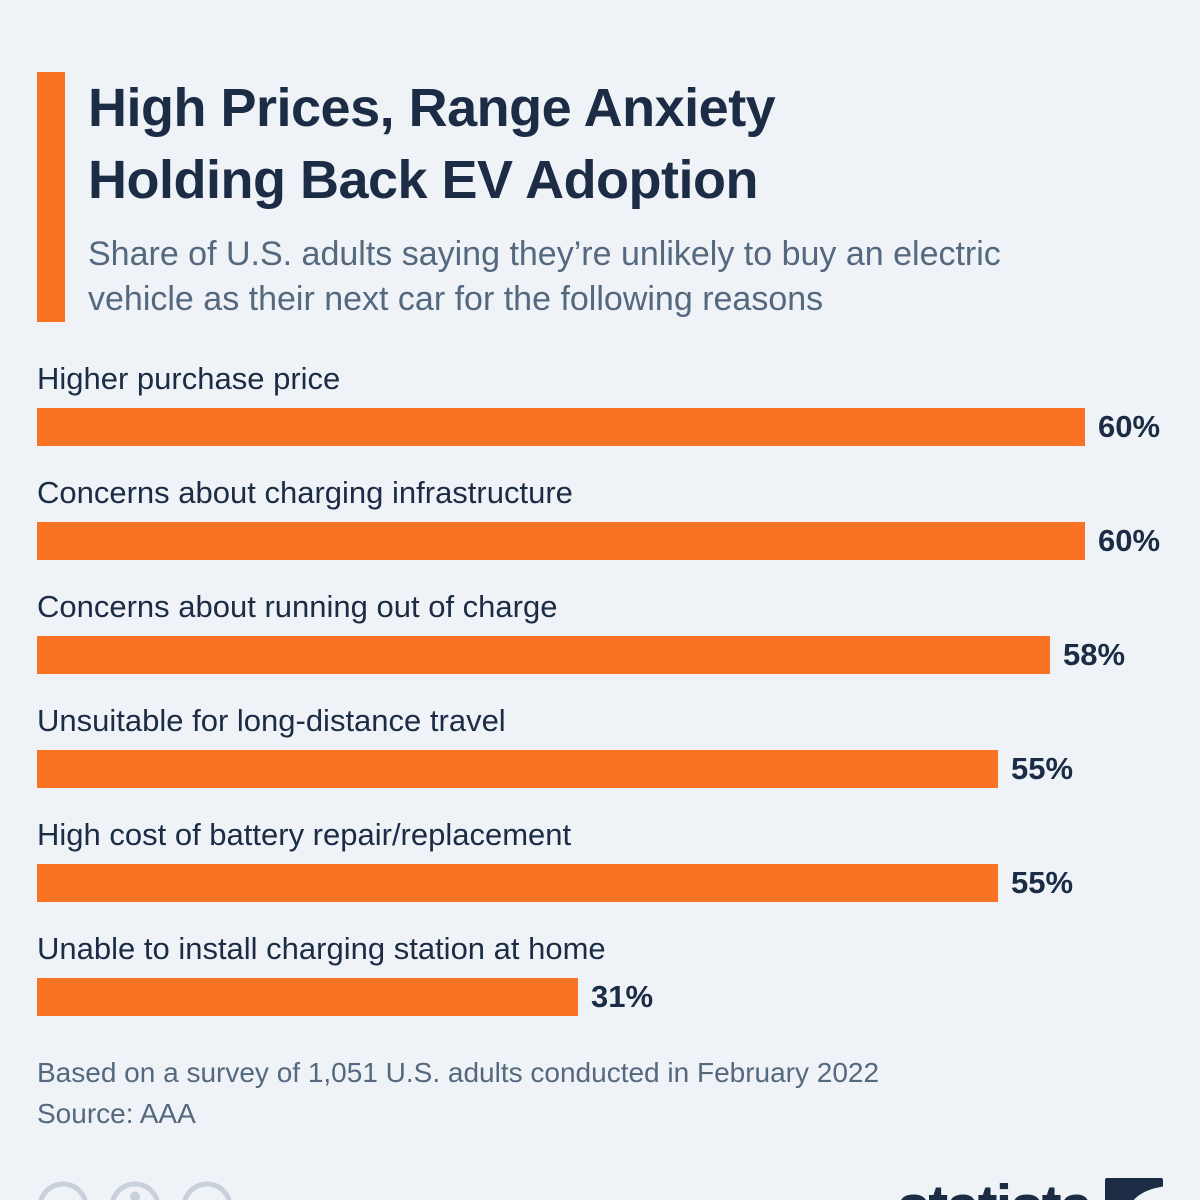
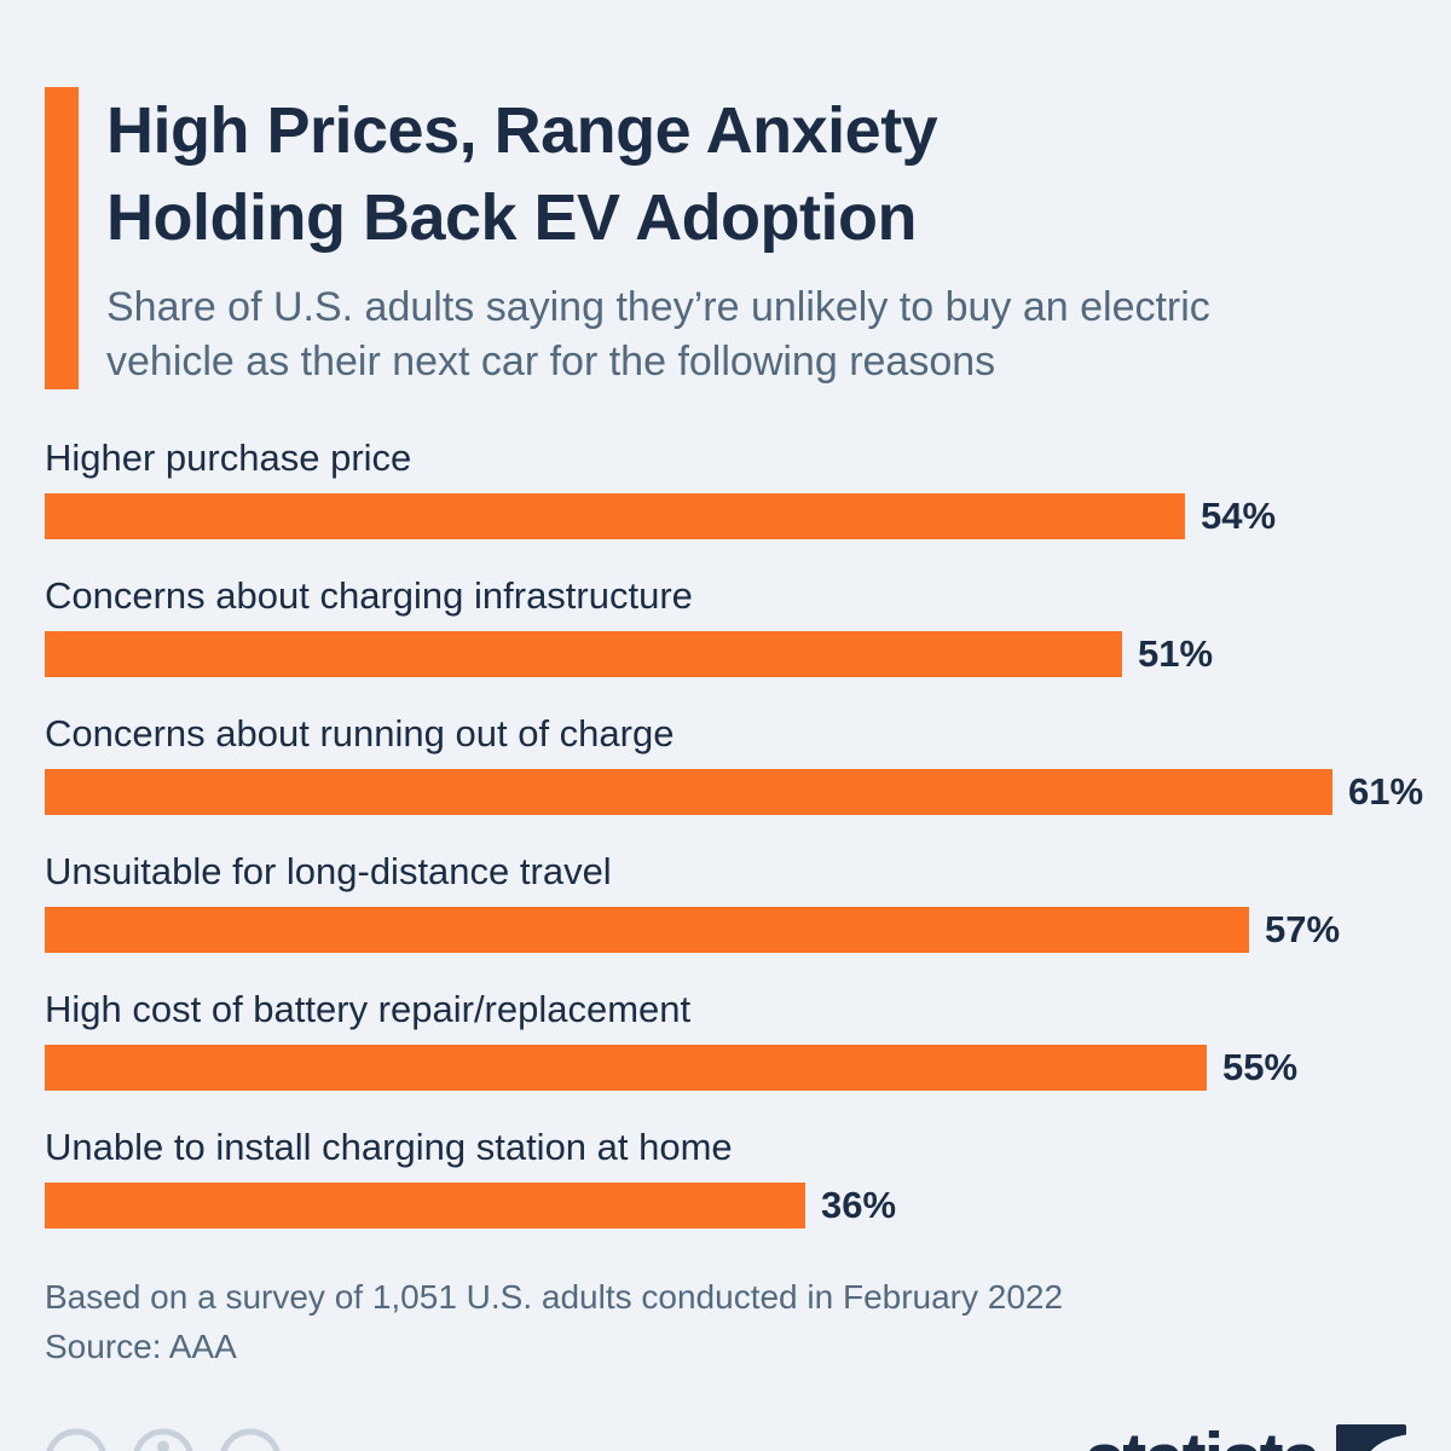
Higher purchase price: 60% -> 54%
Concerns about charging infrastructure: 60% -> 51%
Concerns about running out of charge: 58% -> 61%
Unsuitable for long-distance travel: 55% -> 57%
Unable to install charging station at home: 31% -> 36%
